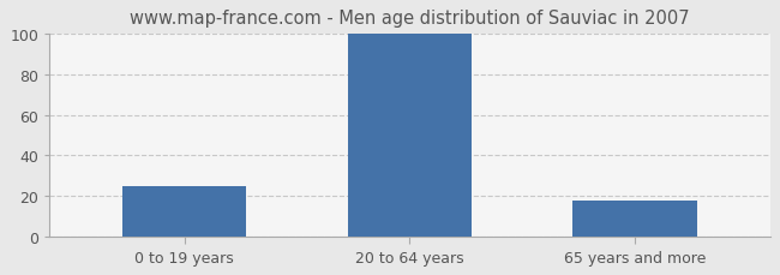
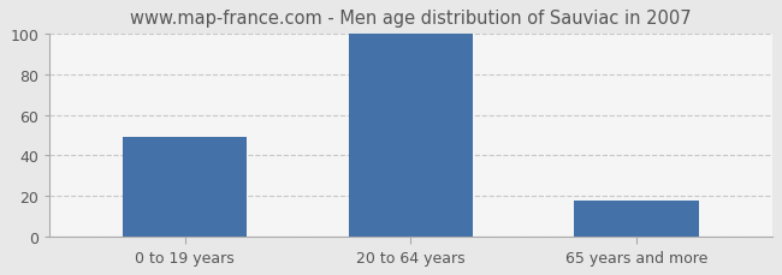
0 to 19 years: 25 -> 49
